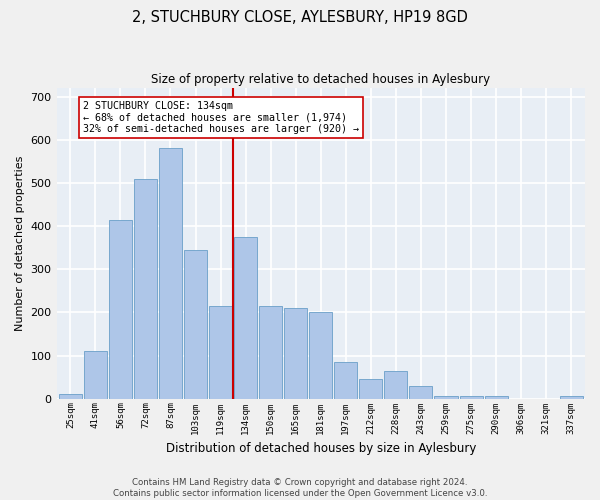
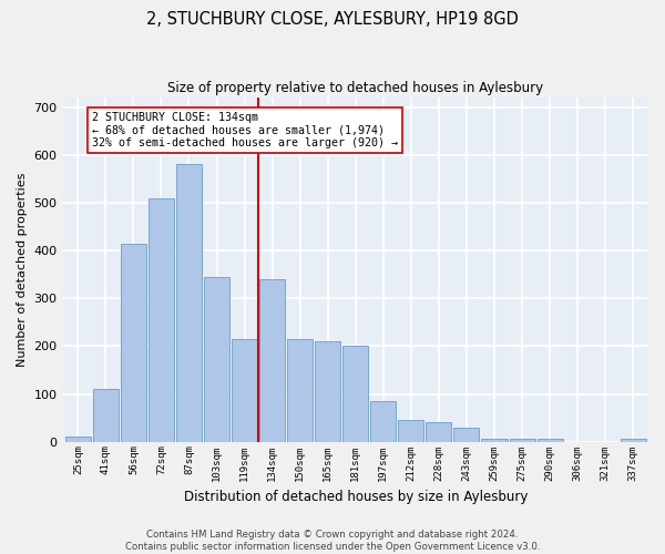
134sqm: 375 -> 340
228sqm: 65 -> 40
